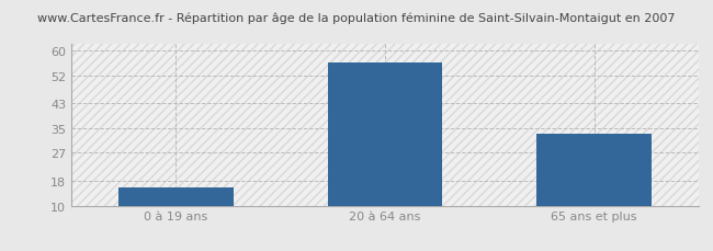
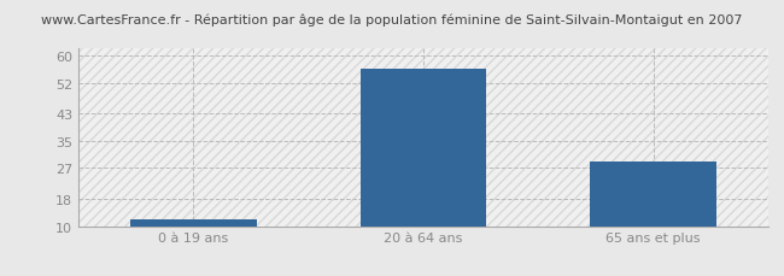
0 à 19 ans: 16 -> 12
65 ans et plus: 33 -> 29
